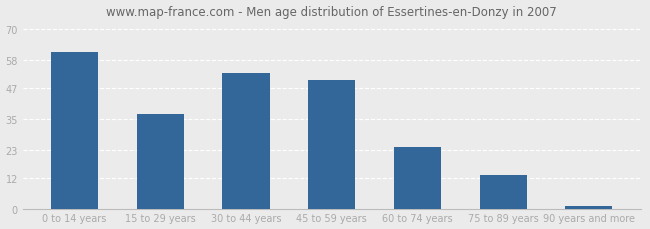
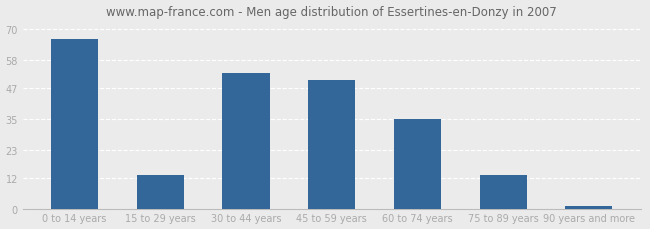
0 to 14 years: 61 -> 66
15 to 29 years: 37 -> 13
60 to 74 years: 24 -> 35
